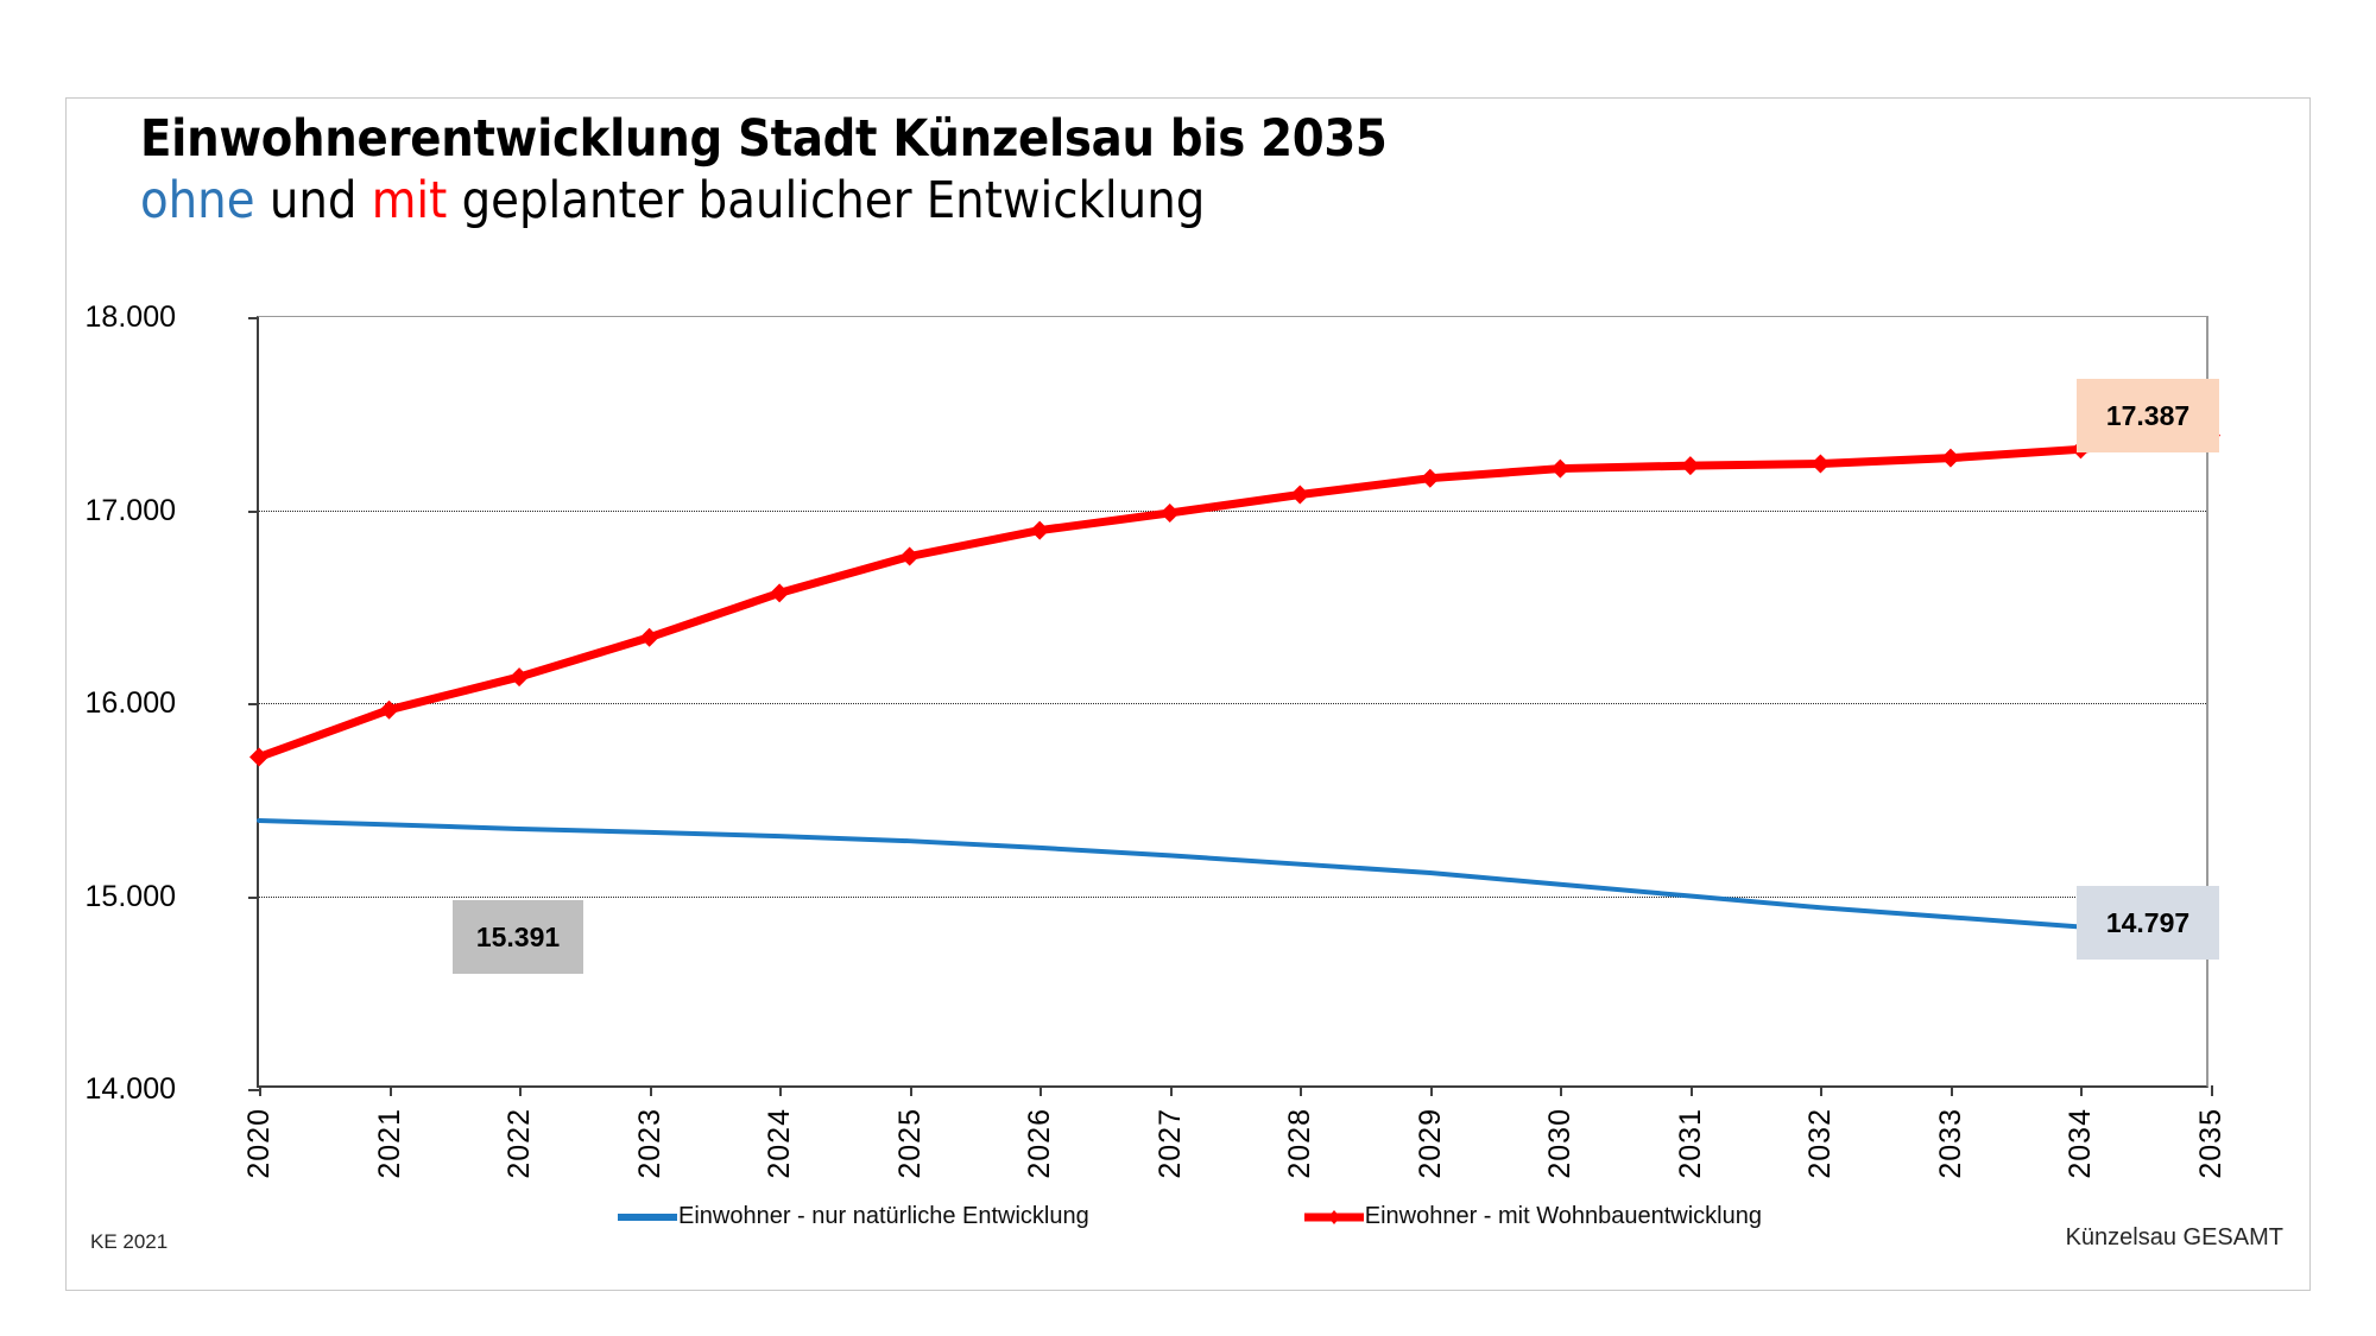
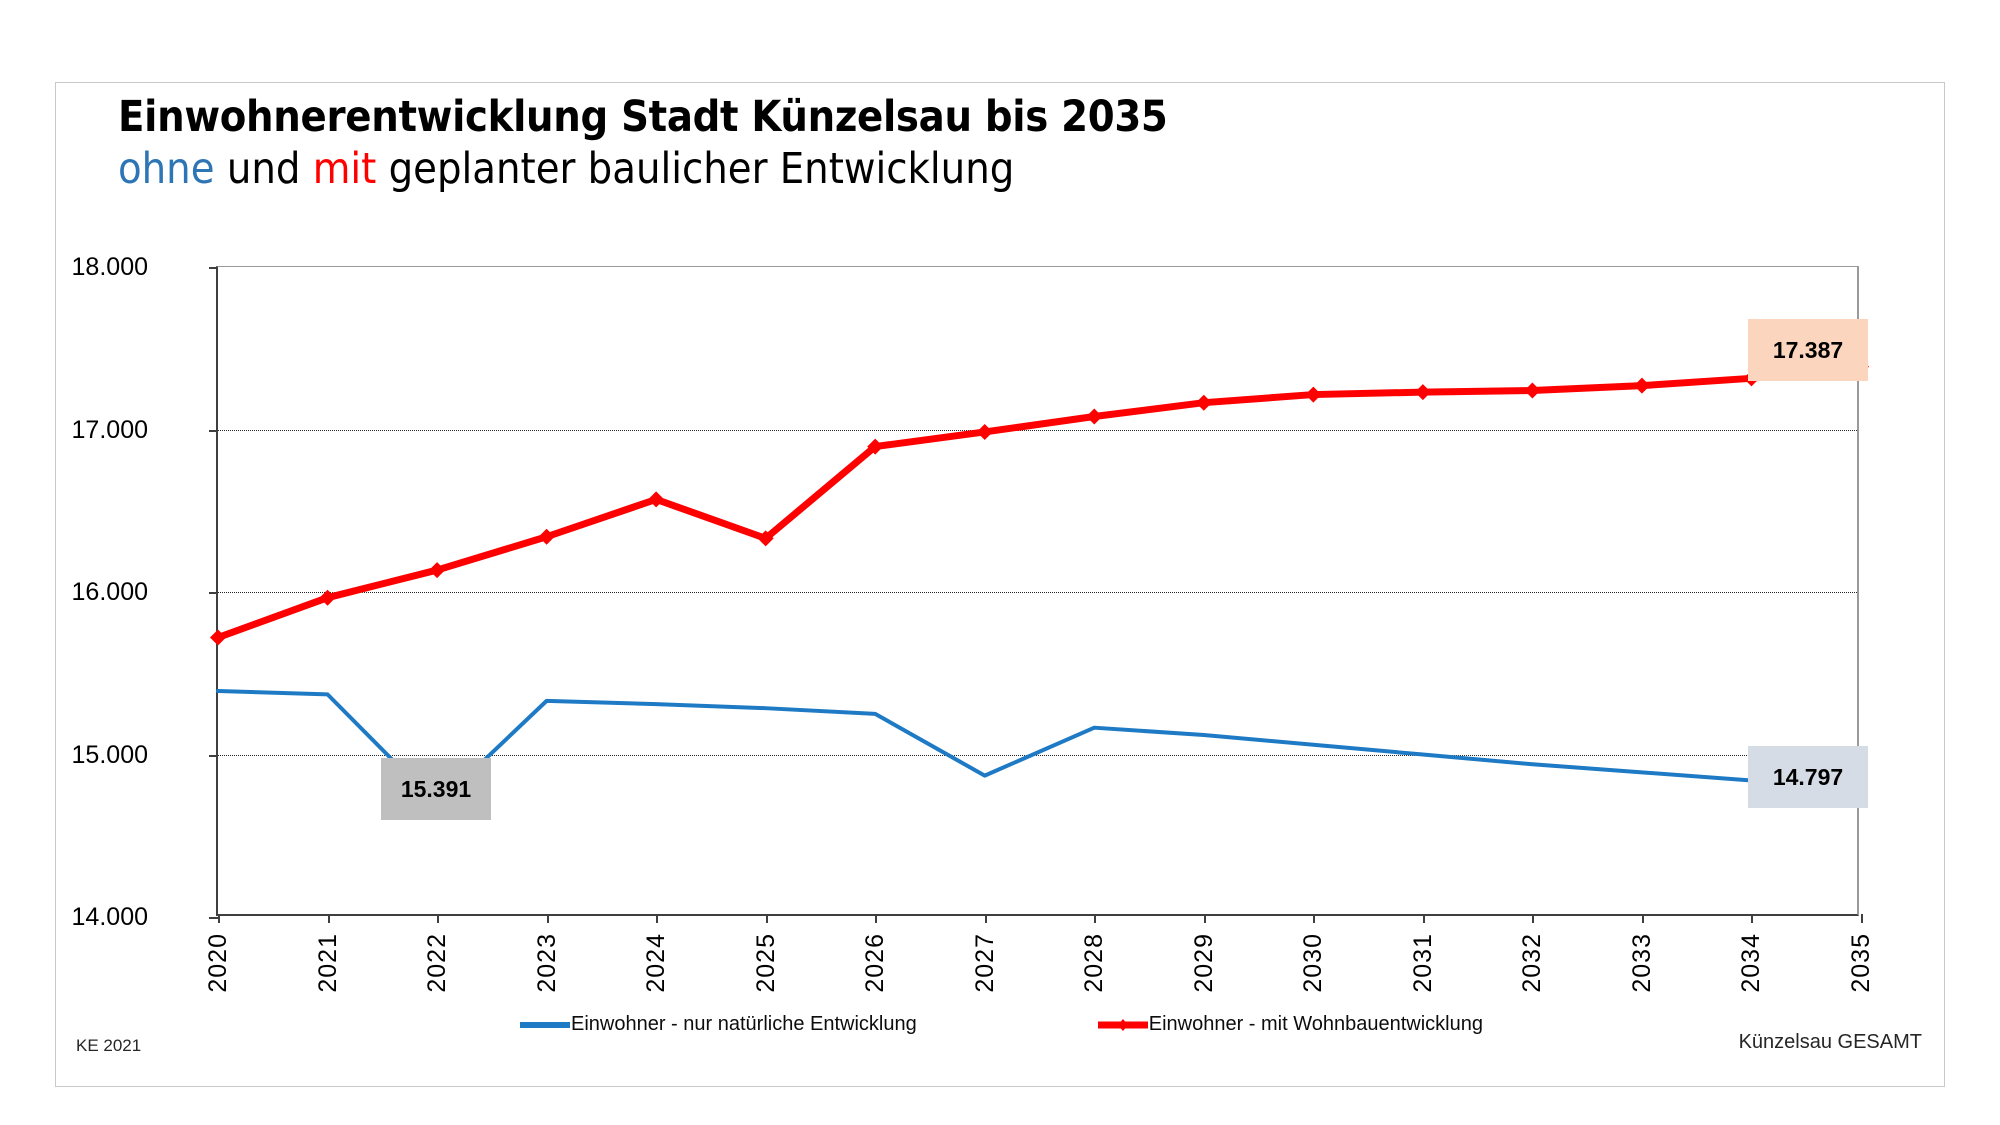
Einwohner - nur natürliche Entwicklung/2022: 15350 -> 14690
Einwohner - mit Wohnbauentwicklung/2025: 16760 -> 16330
Einwohner - nur natürliche Entwicklung/2027: 15210 -> 14870
